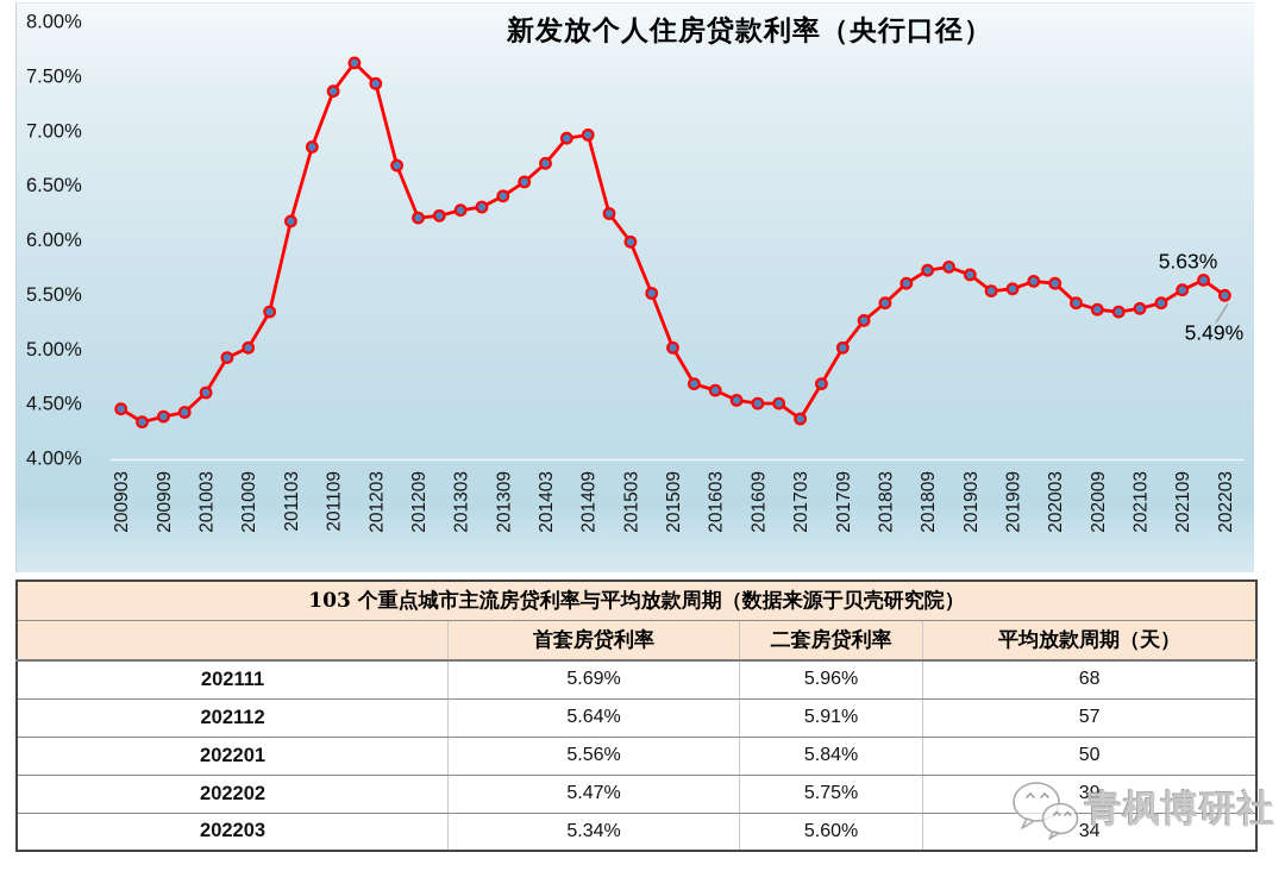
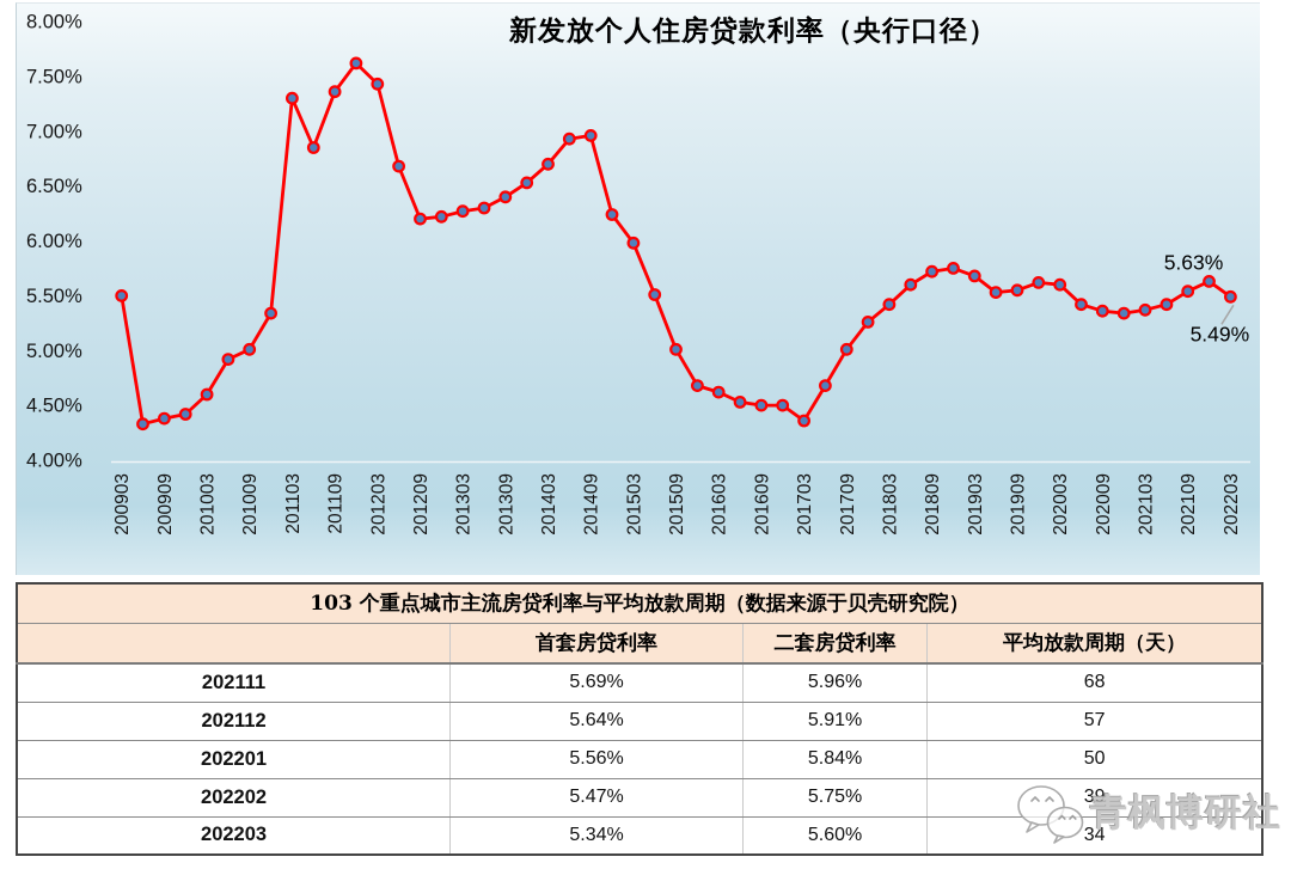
200903: 4.5% -> 5.5%
201103: 6.2% -> 7.3%
